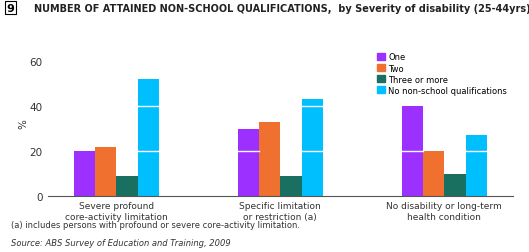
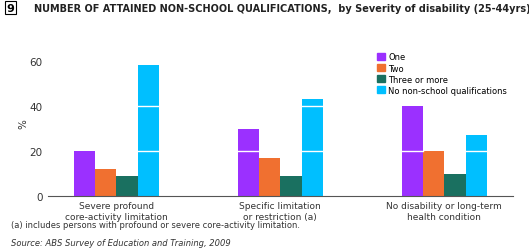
Two/Severe profound core-activity limitation: 22 -> 12
No non-school qualifications/Severe profound core-activity limitation: 52 -> 58
Two/Specific limitation or restriction (a): 33 -> 17
